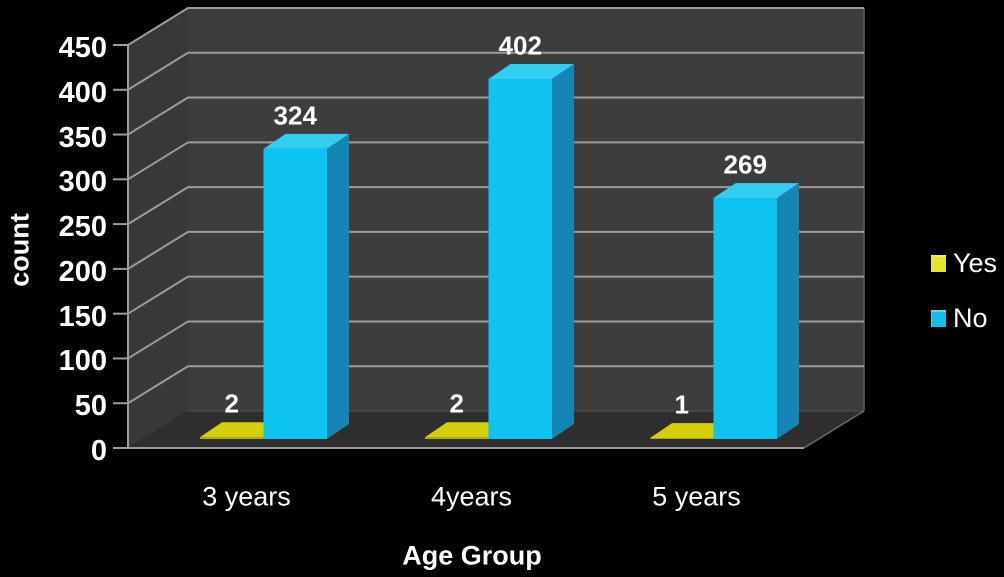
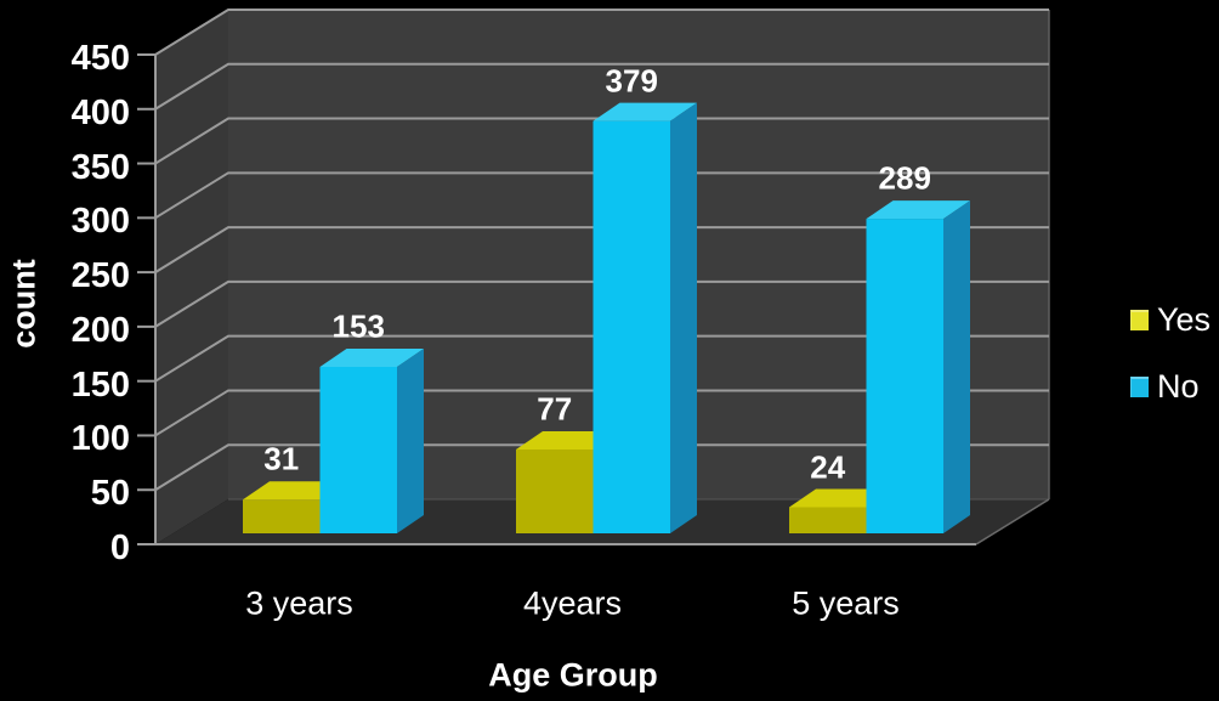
Yes/3 years: 2 -> 31
No/3 years: 324 -> 153
Yes/4years: 2 -> 77
No/4years: 402 -> 379
Yes/5 years: 1 -> 24
No/5 years: 269 -> 289
